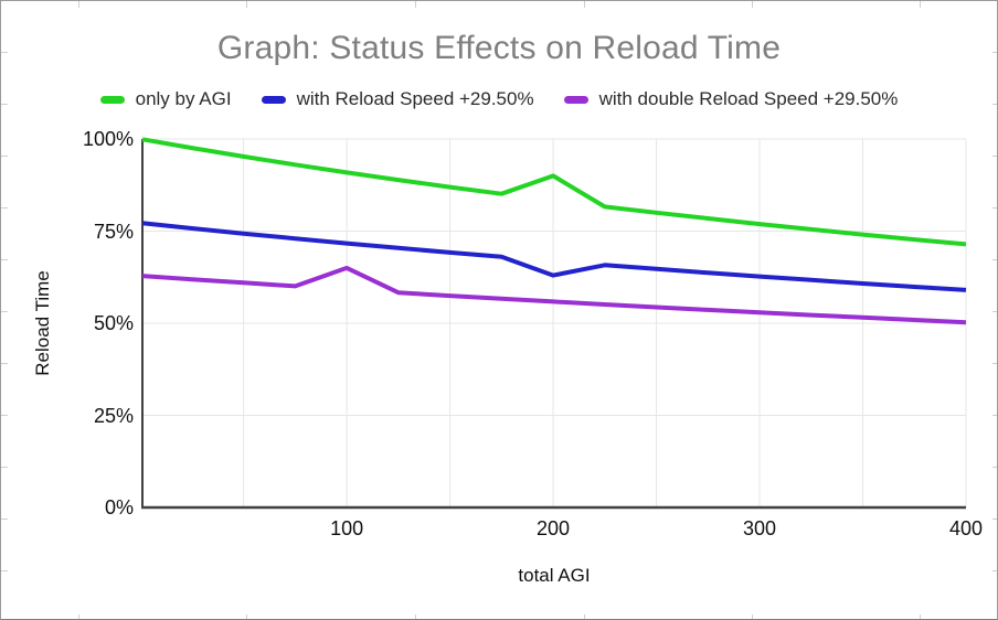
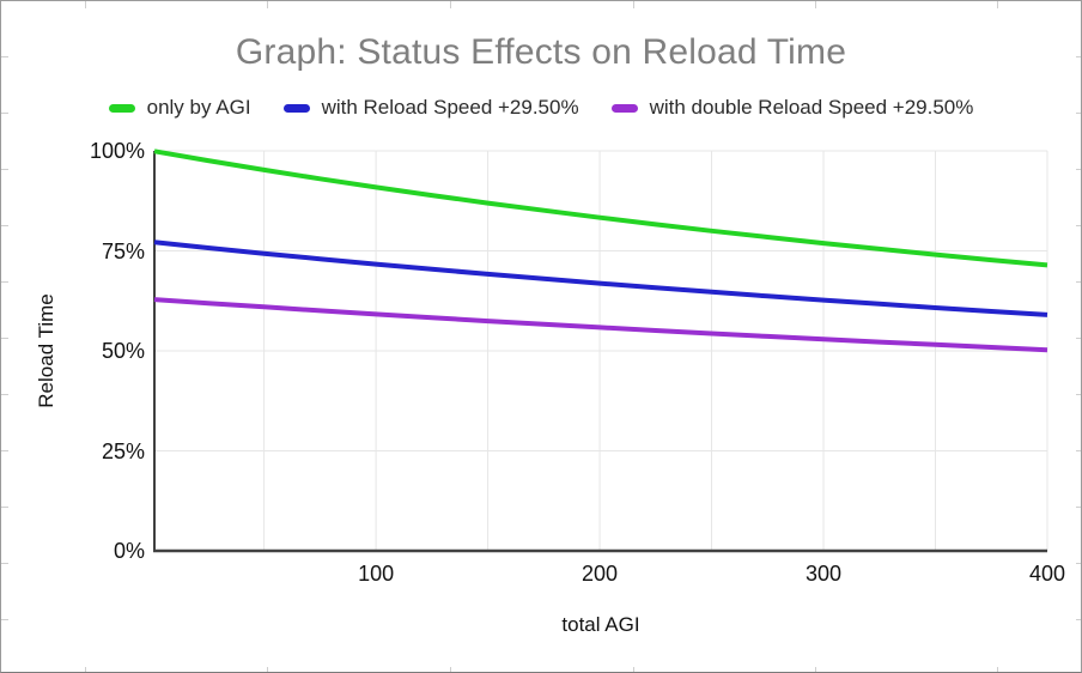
with double Reload Speed +29.50%/100: 65% -> 59%
only by AGI/200: 90% -> 83%
with Reload Speed +29.50%/200: 63% -> 67%
